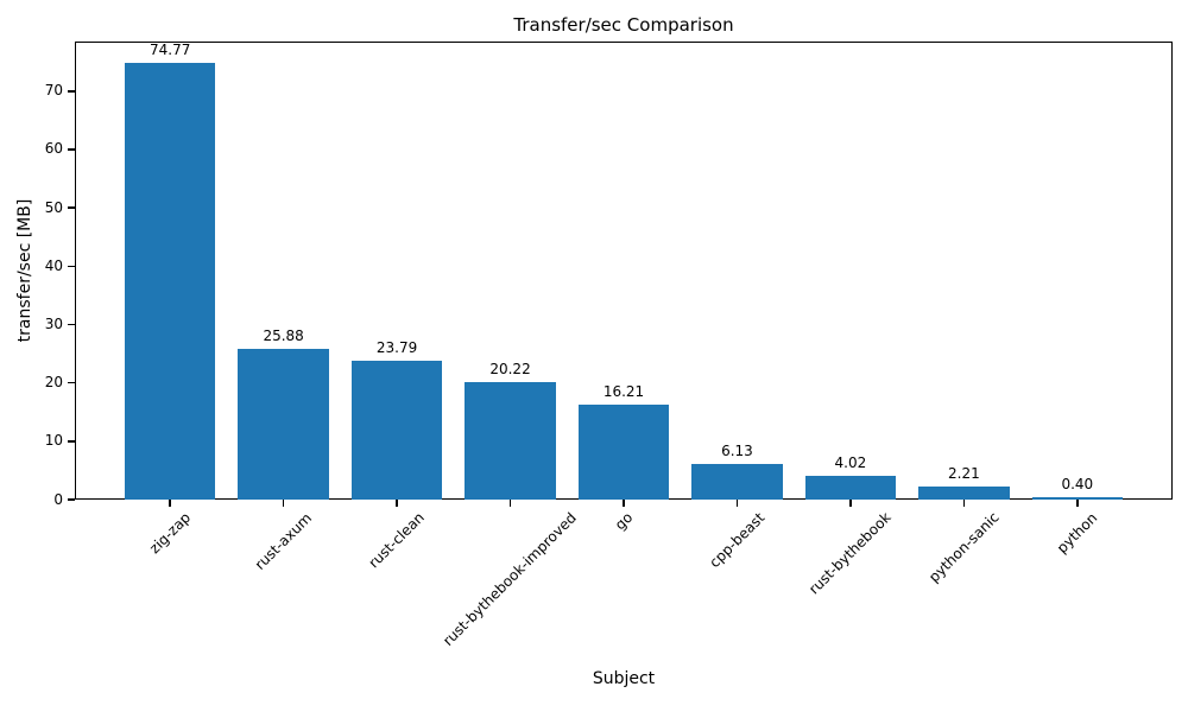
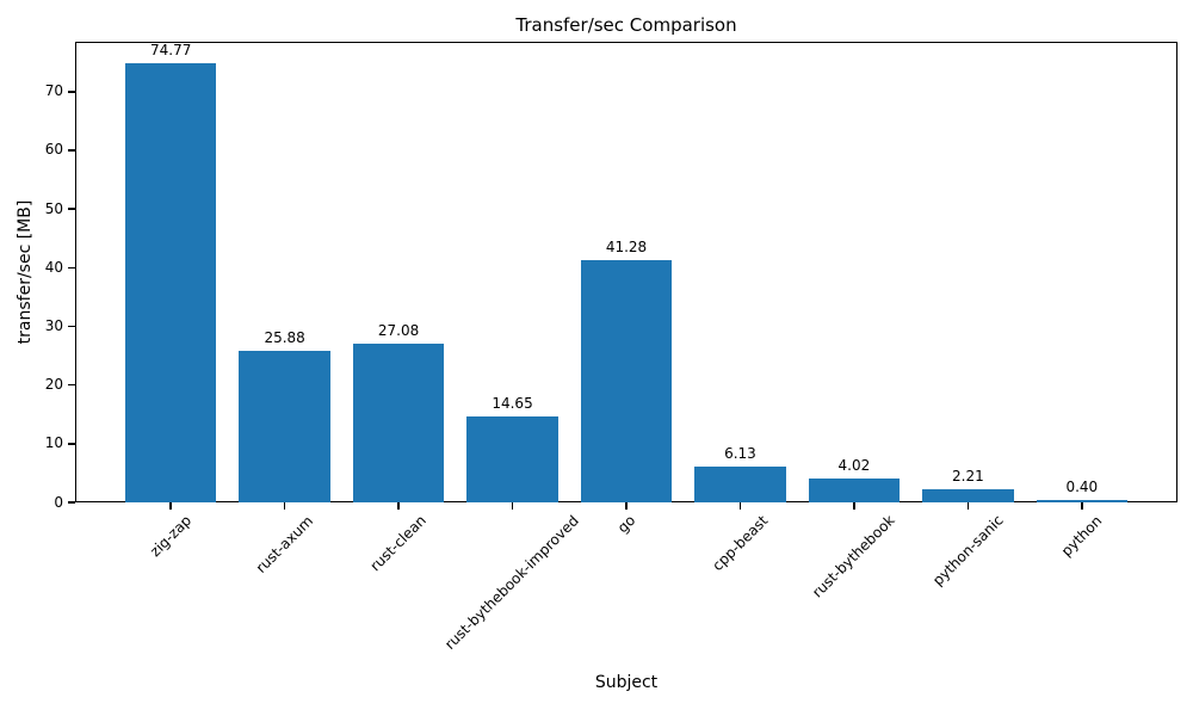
rust-clean: 23.79 -> 27.08
rust-bythebook-improved: 20.22 -> 14.65
go: 16.21 -> 41.28
